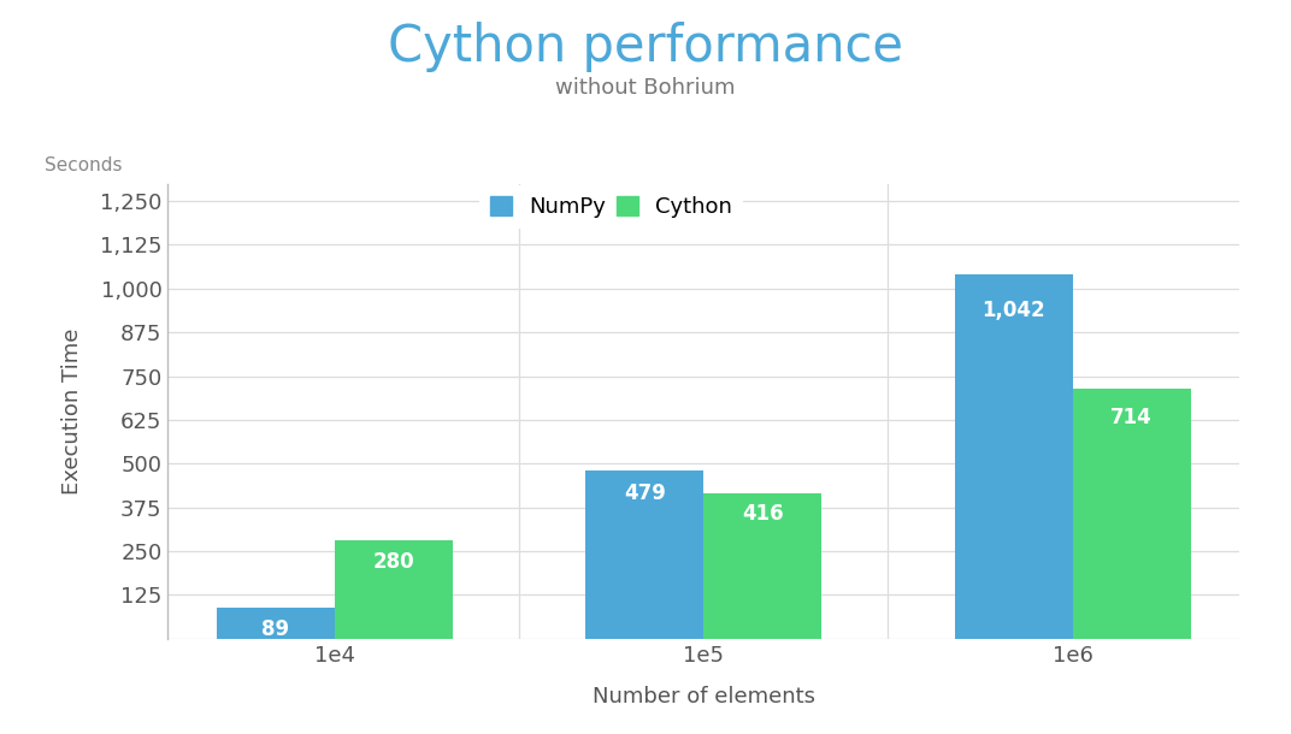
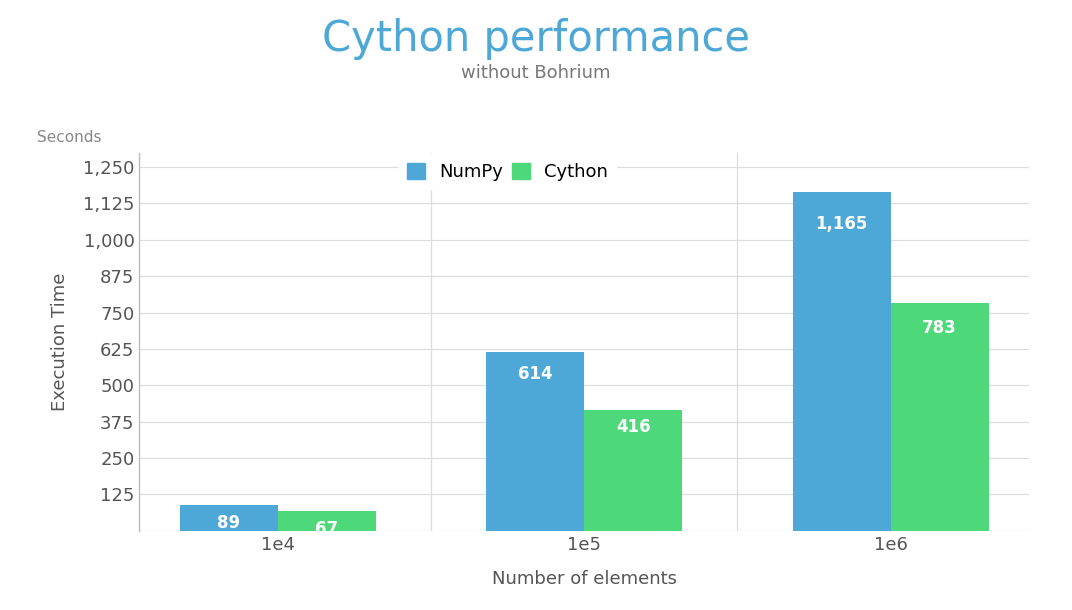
Cython/1e4: 280 -> 67
NumPy/1e5: 479 -> 614
NumPy/1e6: 1,042 -> 1,165
Cython/1e6: 714 -> 783
